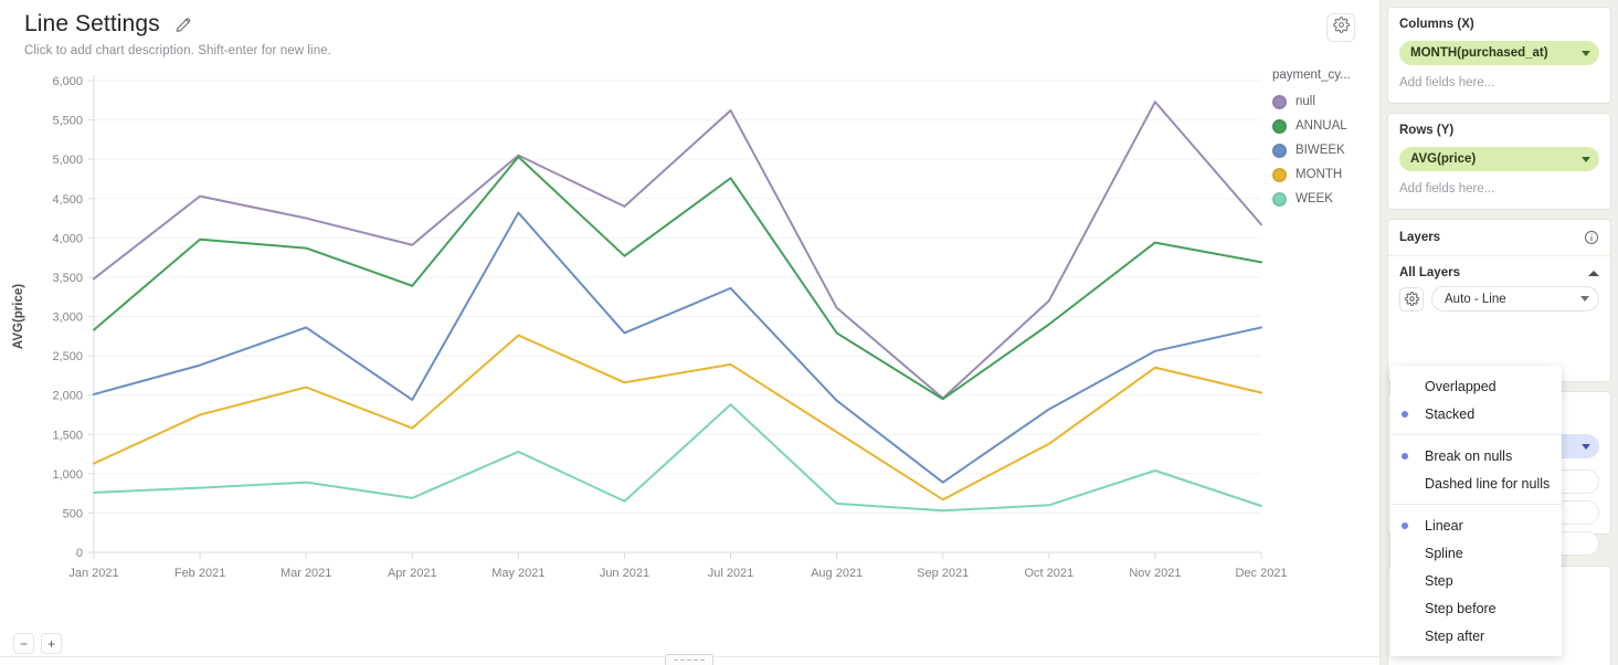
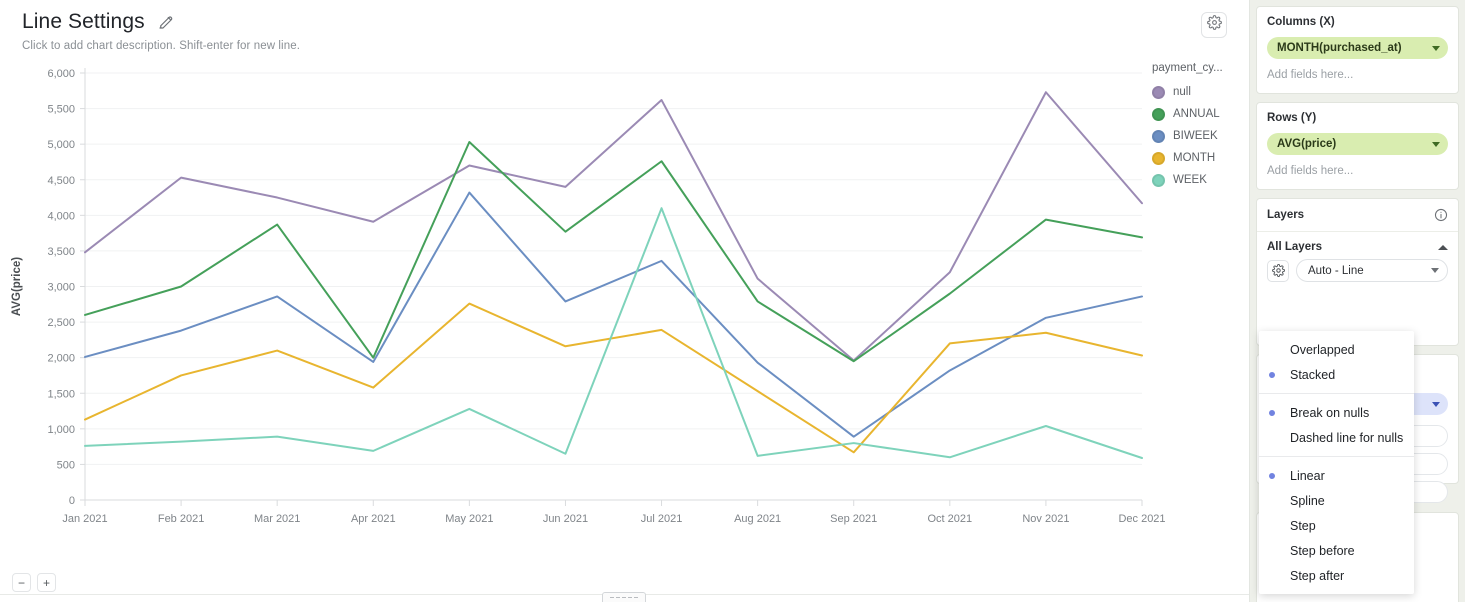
ANNUAL/Jan 2021: 2800 -> 2600
ANNUAL/Feb 2021: 4000 -> 3000
ANNUAL/Apr 2021: 3400 -> 2000
null/May 2021: 5000 -> 4700
WEEK/Jul 2021: 1900 -> 4100
WEEK/Sep 2021: 500 -> 800
MONTH/Oct 2021: 1400 -> 2200
